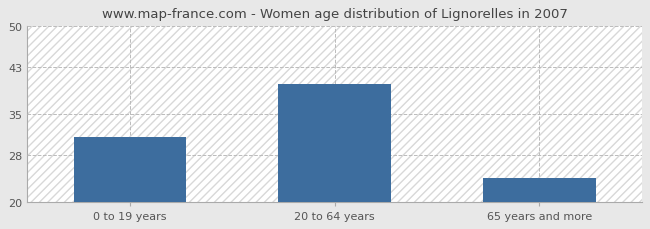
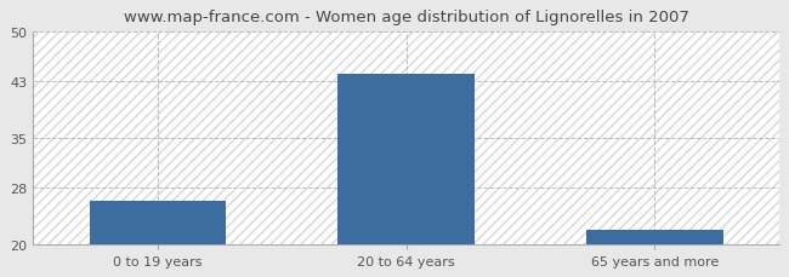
0 to 19 years: 31 -> 26
20 to 64 years: 40 -> 44
65 years and more: 24 -> 22
